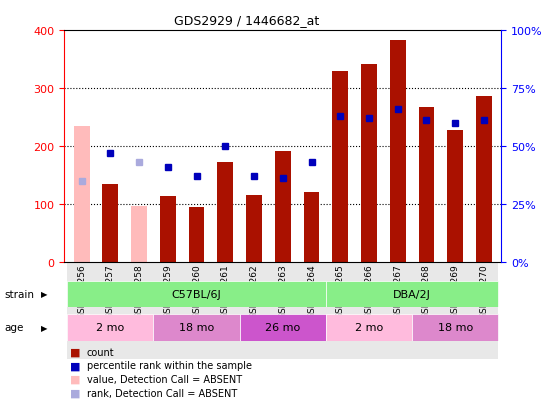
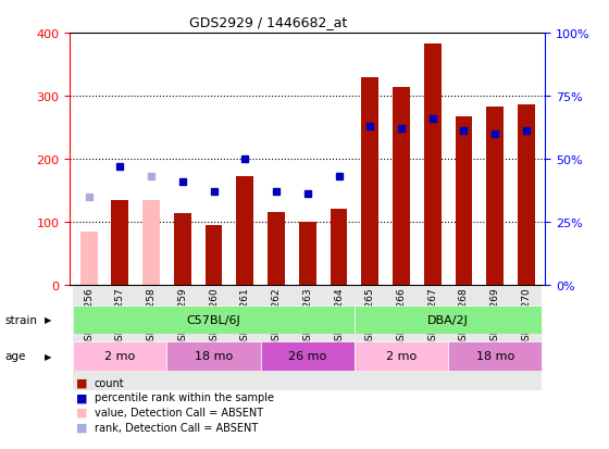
GSM152256: 234 -> 85
GSM152258: 96 -> 135
GSM152263: 192 -> 100
GSM152266: 342 -> 313
GSM152269: 228 -> 282
